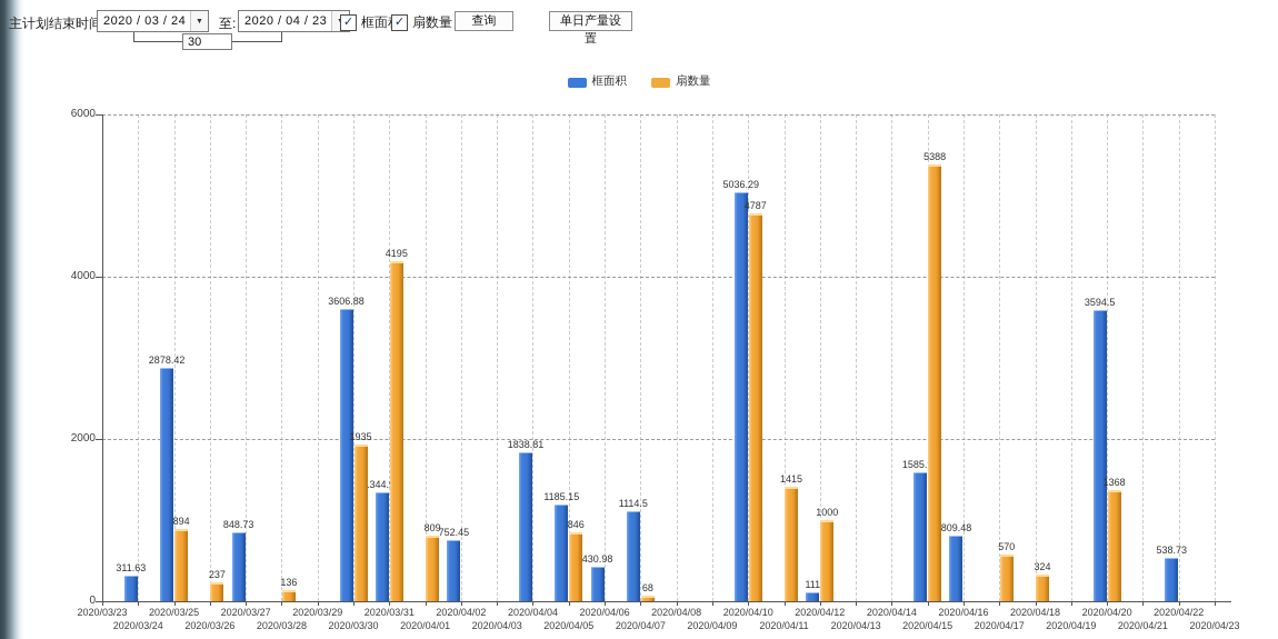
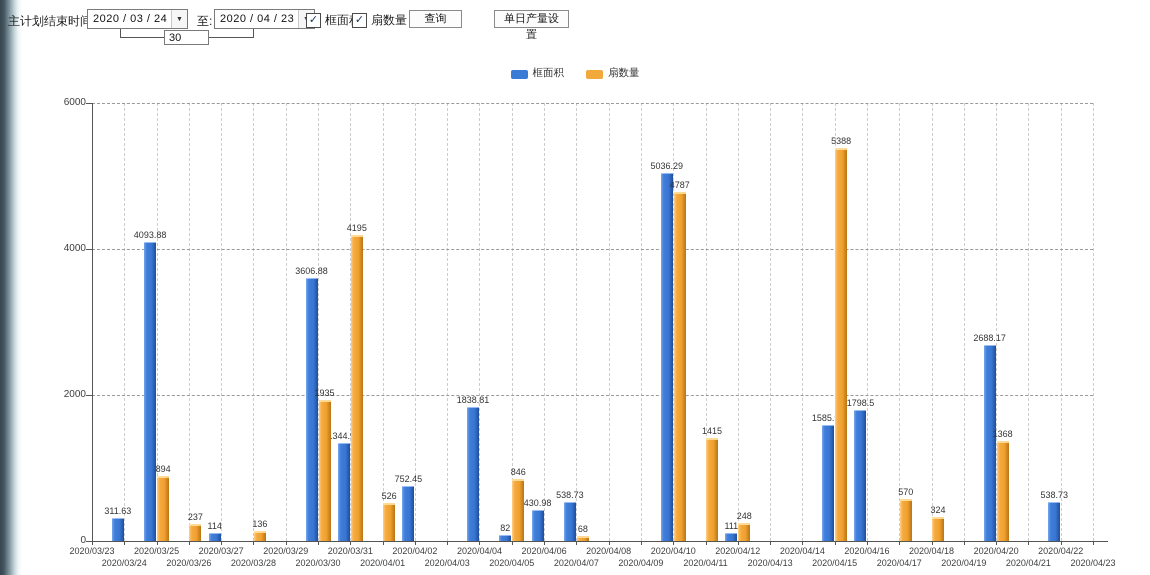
框面积/2020/03/25: 2878.42 -> 4093.88
框面积/2020/03/27: 848.73 -> 114
扇数量/2020/04/01: 809 -> 526
框面积/2020/04/05: 1185.15 -> 82
框面积/2020/04/07: 1114.5 -> 538.73
扇数量/2020/04/12: 1000 -> 248
框面积/2020/04/16: 809.48 -> 1798.5
框面积/2020/04/20: 3594.5 -> 2688.17
